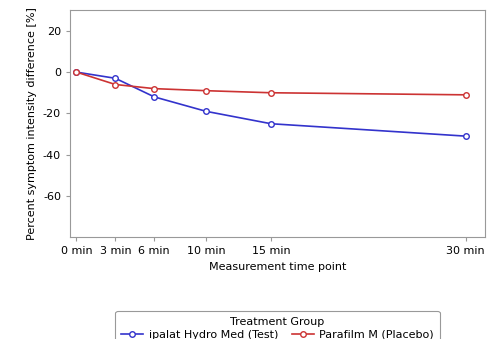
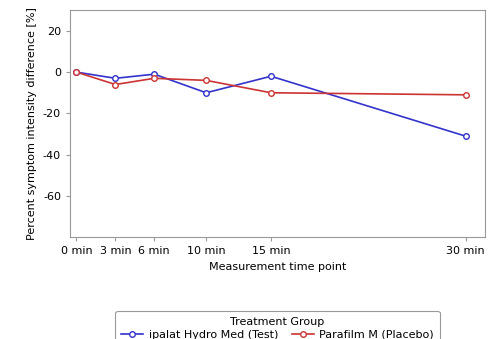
ipalat Hydro Med (Test)/6 min: -12 -> -1
Parafilm M (Placebo)/6 min: -8 -> -3
ipalat Hydro Med (Test)/10 min: -19 -> -10
Parafilm M (Placebo)/10 min: -9 -> -4
ipalat Hydro Med (Test)/15 min: -25 -> -2
